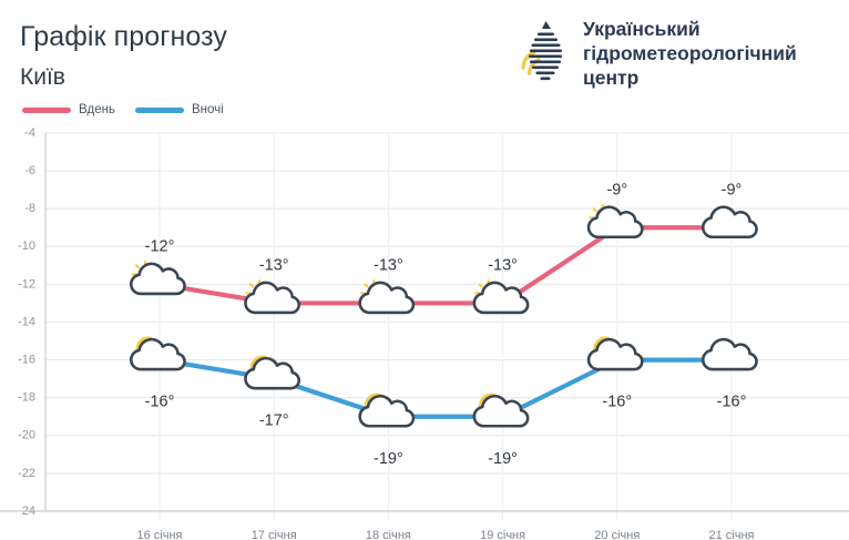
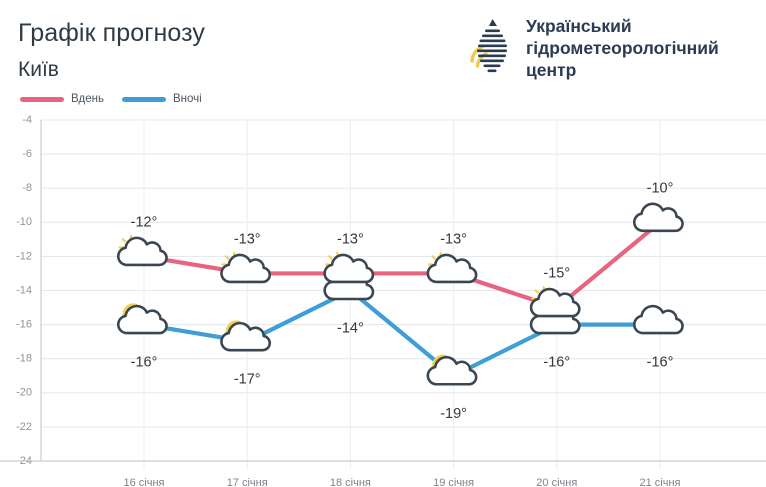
Вночі/18 січня: -19° -> -14°
Вдень/20 січня: -9° -> -15°
Вдень/21 січня: -9° -> -10°
